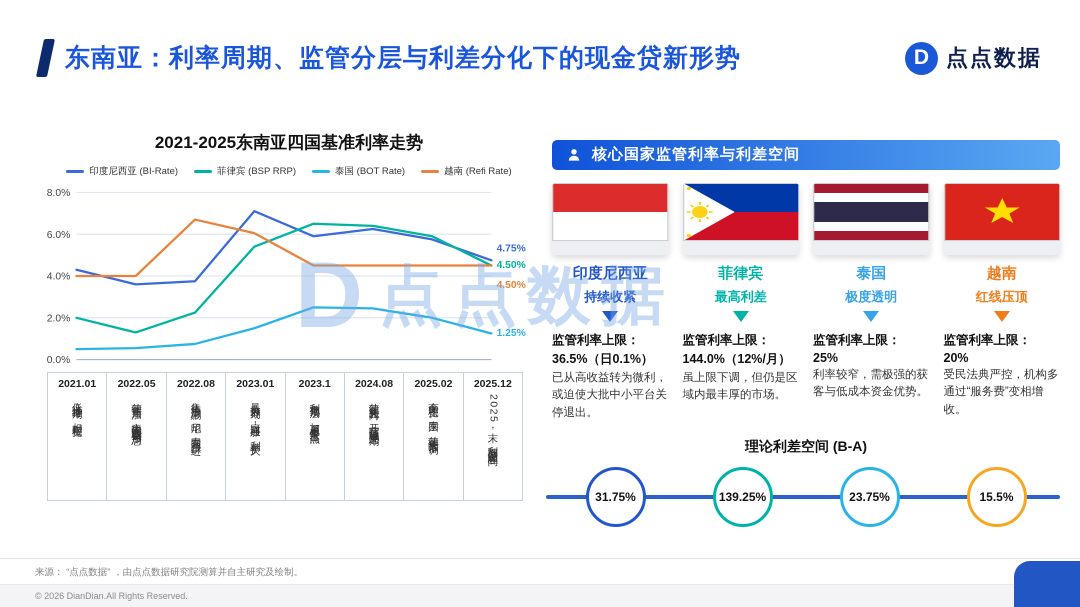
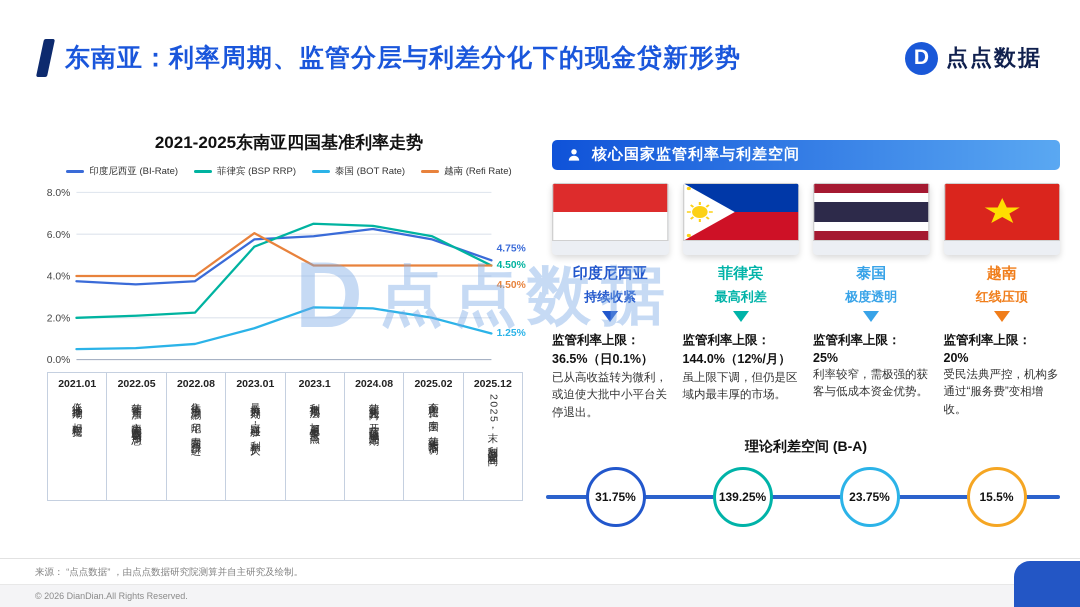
印度尼西亚 (BI-Rate)/2021.01: 4.3% -> 3.8%
菲律宾 (BSP RRP)/2022.05: 1.3% -> 2.1%
越南 (Refi Rate)/2022.08: 6.7% -> 4.0%
印度尼西亚 (BI-Rate)/2023.01: 7.1% -> 5.8%
